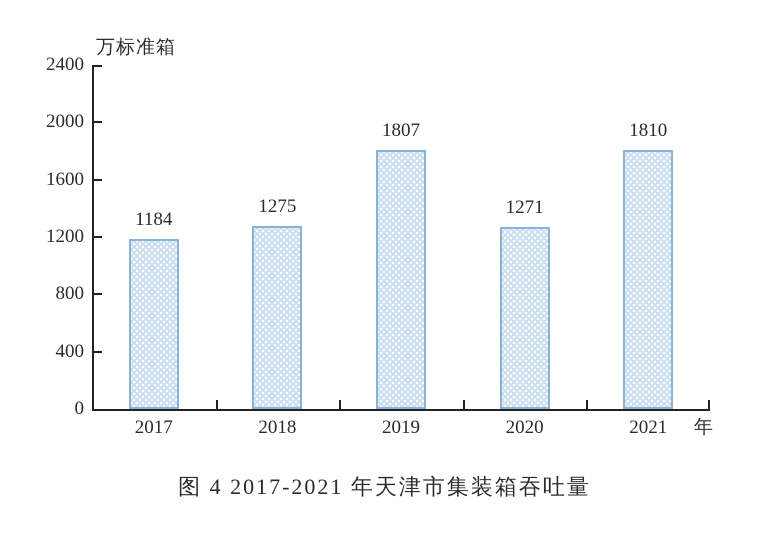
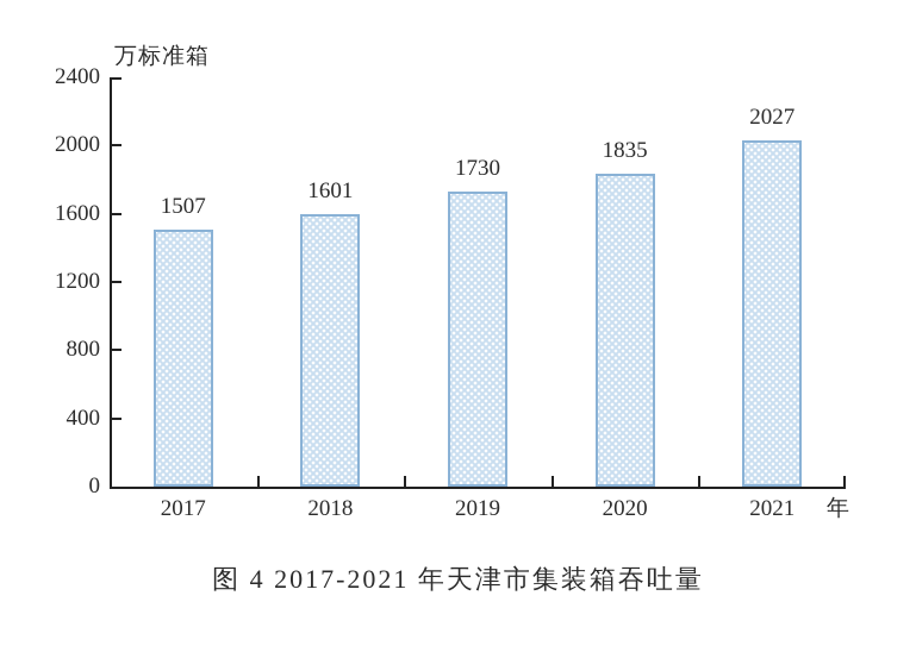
2017: 1184 -> 1507
2018: 1275 -> 1601
2019: 1807 -> 1730
2020: 1271 -> 1835
2021: 1810 -> 2027
